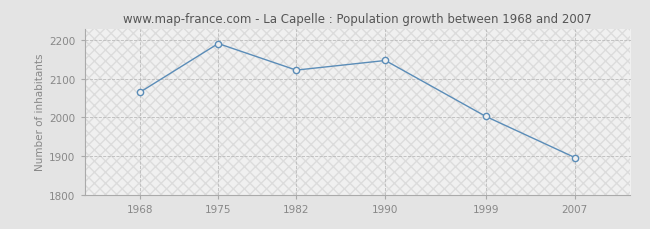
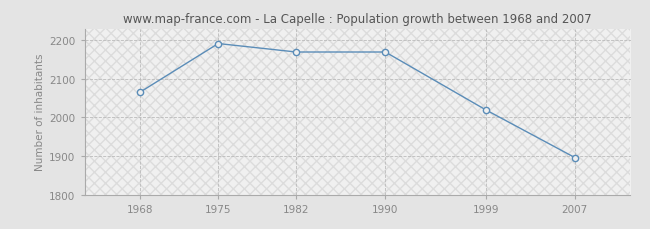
1982: 2123 -> 2170
1990: 2148 -> 2170
1999: 2003 -> 2020
